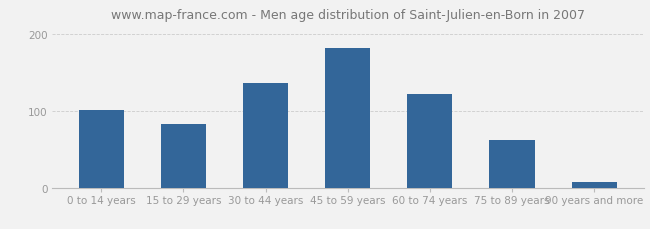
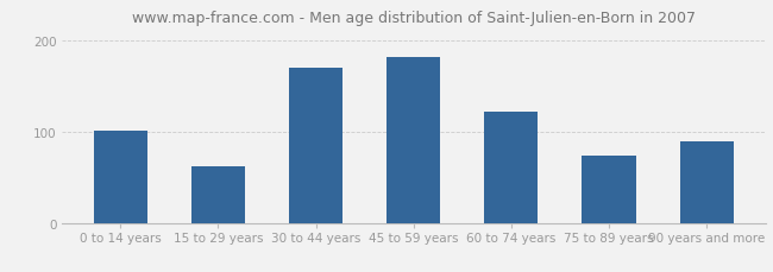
15 to 29 years: 83 -> 62
30 to 44 years: 136 -> 170
75 to 89 years: 62 -> 74
90 years and more: 7 -> 90
